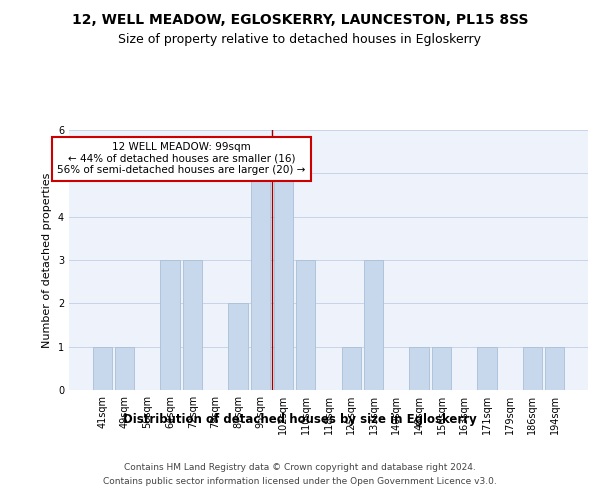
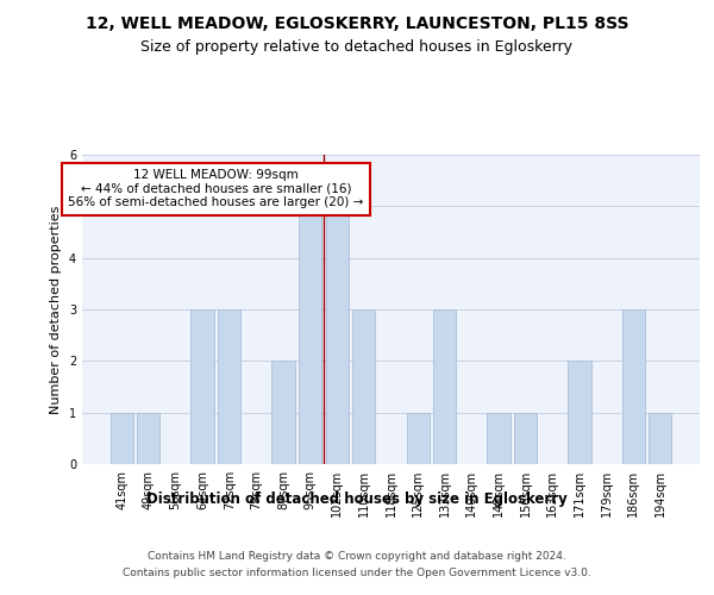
171sqm: 1 -> 2
186sqm: 1 -> 3
